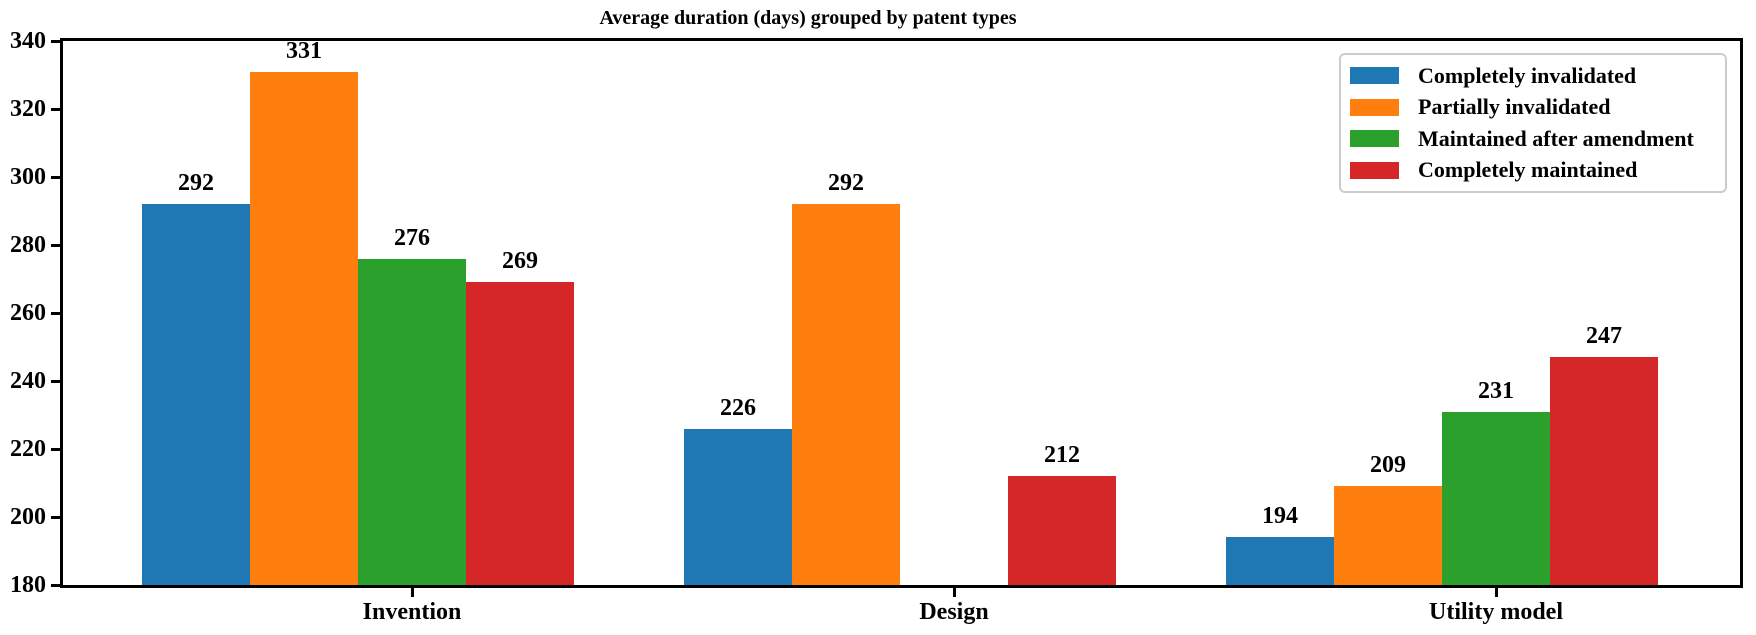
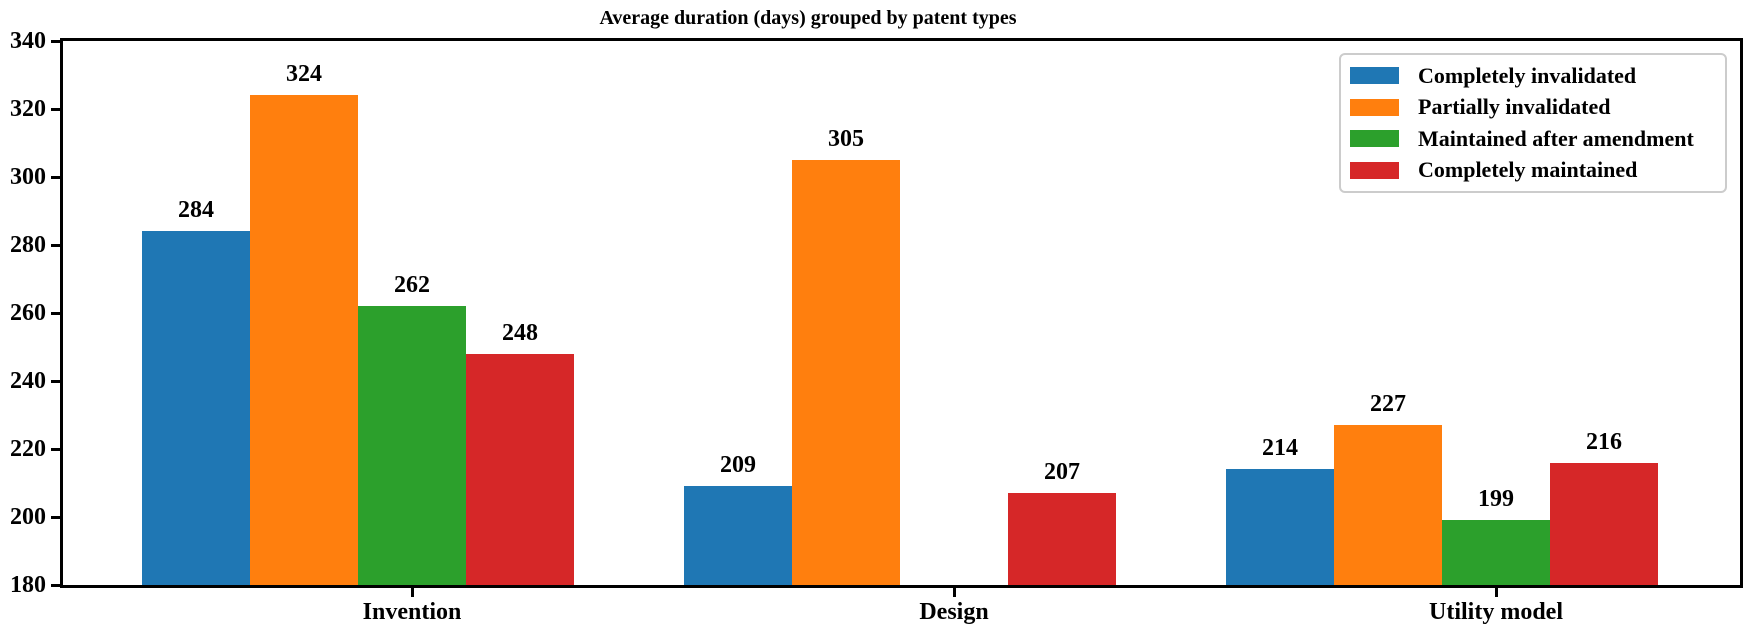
Completely invalidated/Invention: 292 -> 284
Partially invalidated/Invention: 331 -> 324
Maintained after amendment/Invention: 276 -> 262
Completely maintained/Invention: 269 -> 248
Completely invalidated/Design: 226 -> 209
Partially invalidated/Design: 292 -> 305
Completely maintained/Design: 212 -> 207
Completely invalidated/Utility model: 194 -> 214
Partially invalidated/Utility model: 209 -> 227
Maintained after amendment/Utility model: 231 -> 199
Completely maintained/Utility model: 247 -> 216
